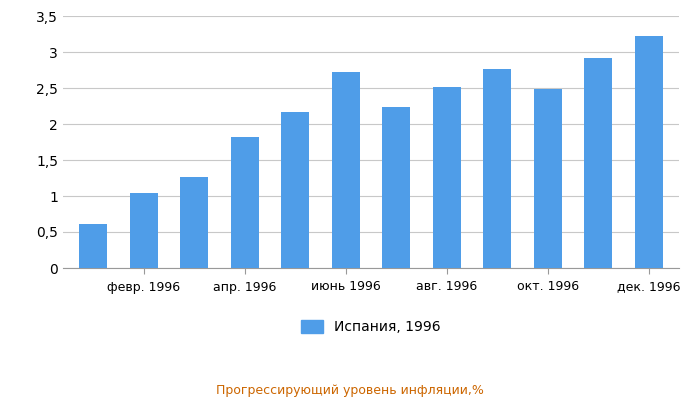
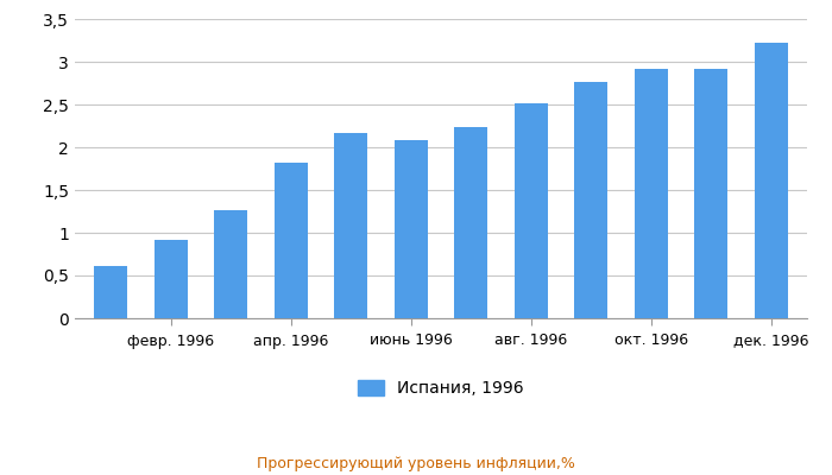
февр. 1996: 1,04 -> 0,91
июнь 1996: 2,72 -> 2,09
окт. 1996: 2,48 -> 2,92
